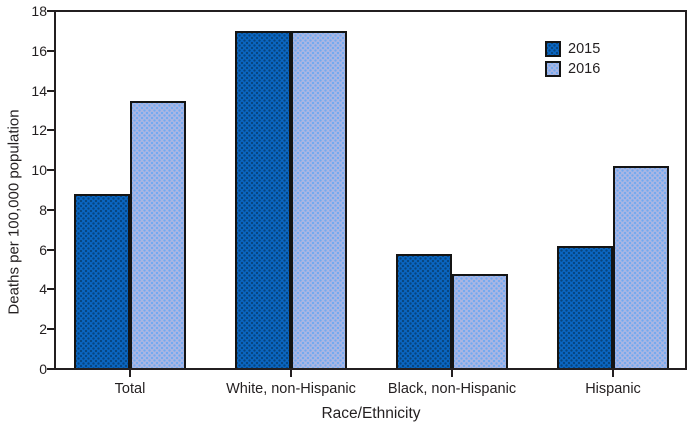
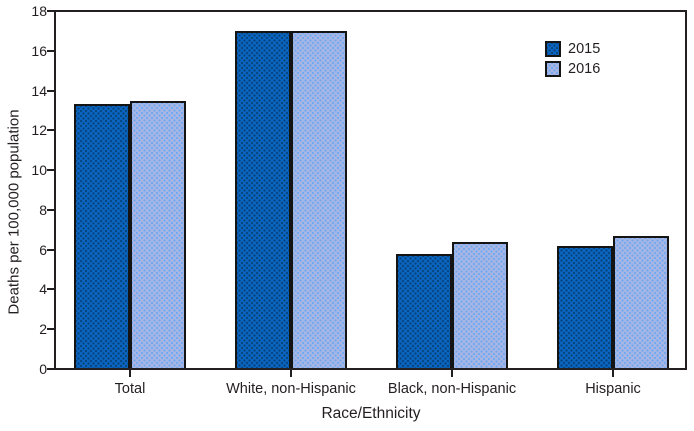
2015/Total: 8.8 -> 13.3
2016/Black, non-Hispanic: 4.8 -> 6.4
2016/Hispanic: 10.2 -> 6.7
